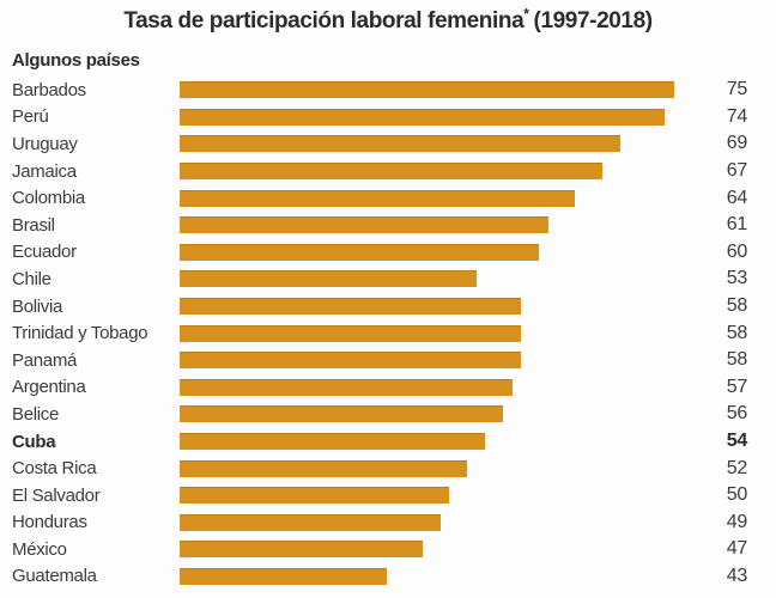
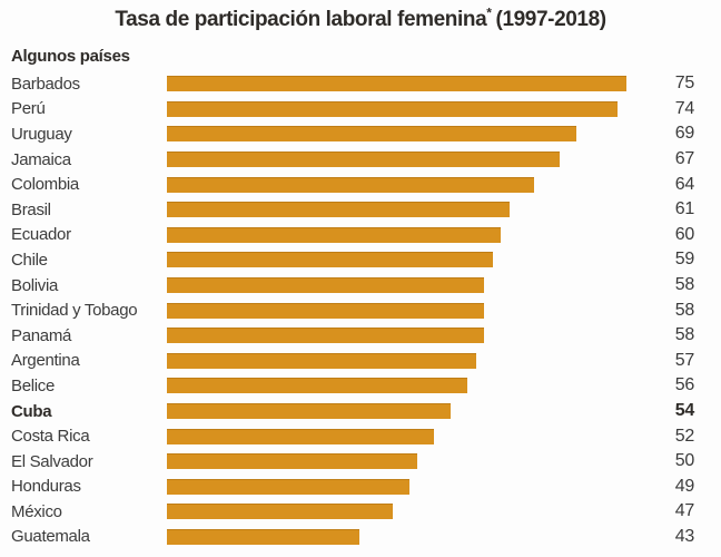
Chile: 53 -> 59
